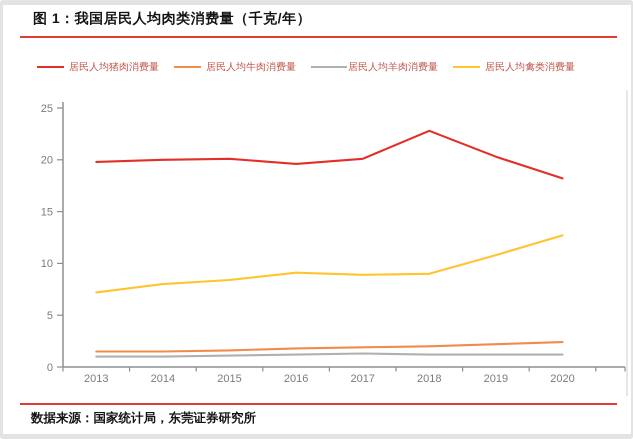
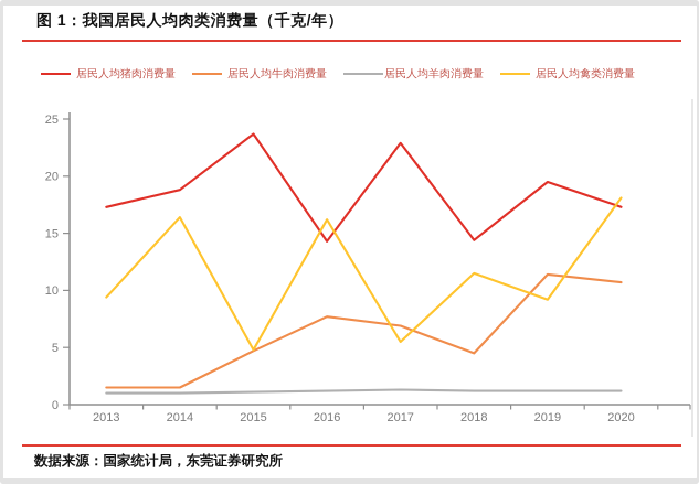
居民人均猪肉消费量/2013: 19.8 -> 17.3
居民人均禽类消费量/2013: 7.2 -> 9.4
居民人均猪肉消费量/2014: 20.0 -> 18.8
居民人均禽类消费量/2014: 8.0 -> 16.4
居民人均猪肉消费量/2015: 20.1 -> 23.7
居民人均牛肉消费量/2015: 1.6 -> 4.7
居民人均禽类消费量/2015: 8.4 -> 4.8
居民人均猪肉消费量/2016: 19.6 -> 14.3
居民人均牛肉消费量/2016: 1.8 -> 7.7
居民人均禽类消费量/2016: 9.1 -> 16.2
居民人均猪肉消费量/2017: 20.1 -> 22.9
居民人均牛肉消费量/2017: 1.9 -> 6.9
居民人均禽类消费量/2017: 8.9 -> 5.5
居民人均猪肉消费量/2018: 22.8 -> 14.4
居民人均牛肉消费量/2018: 2.0 -> 4.5
居民人均禽类消费量/2018: 9.0 -> 11.5
居民人均猪肉消费量/2019: 20.3 -> 19.5
居民人均牛肉消费量/2019: 2.2 -> 11.4
居民人均禽类消费量/2019: 10.8 -> 9.2
居民人均猪肉消费量/2020: 18.2 -> 17.3
居民人均牛肉消费量/2020: 2.4 -> 10.7
居民人均禽类消费量/2020: 12.7 -> 18.1
